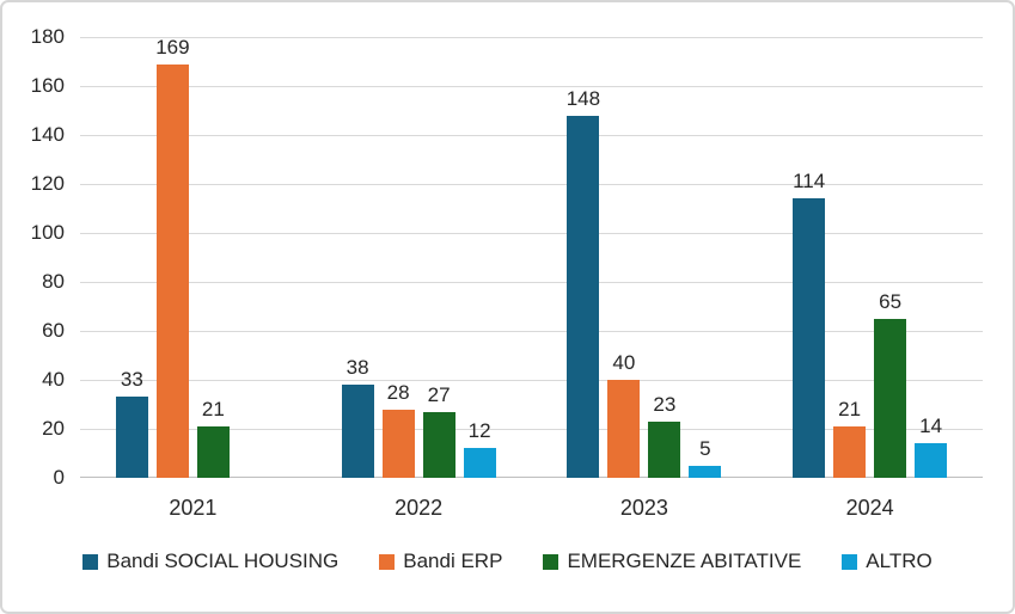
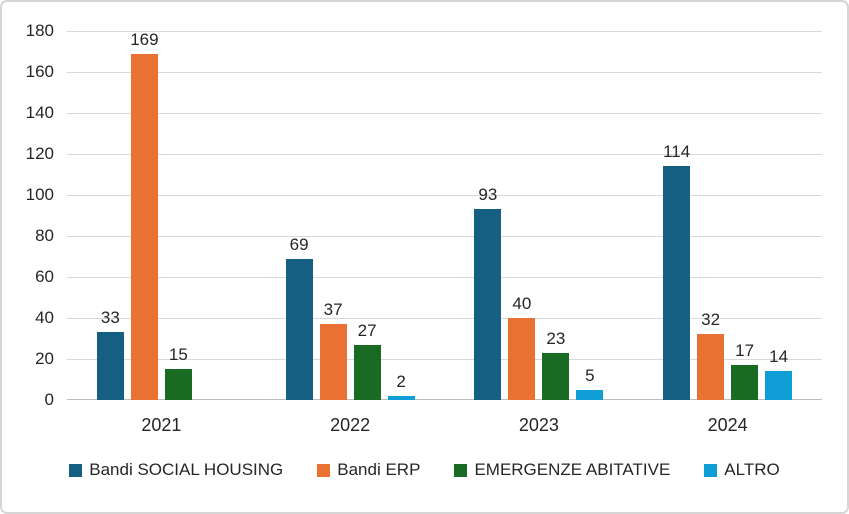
EMERGENZE ABITATIVE/2021: 21 -> 15
Bandi SOCIAL HOUSING/2022: 38 -> 69
Bandi ERP/2022: 28 -> 37
ALTRO/2022: 12 -> 2
Bandi SOCIAL HOUSING/2023: 148 -> 93
Bandi ERP/2024: 21 -> 32
EMERGENZE ABITATIVE/2024: 65 -> 17
